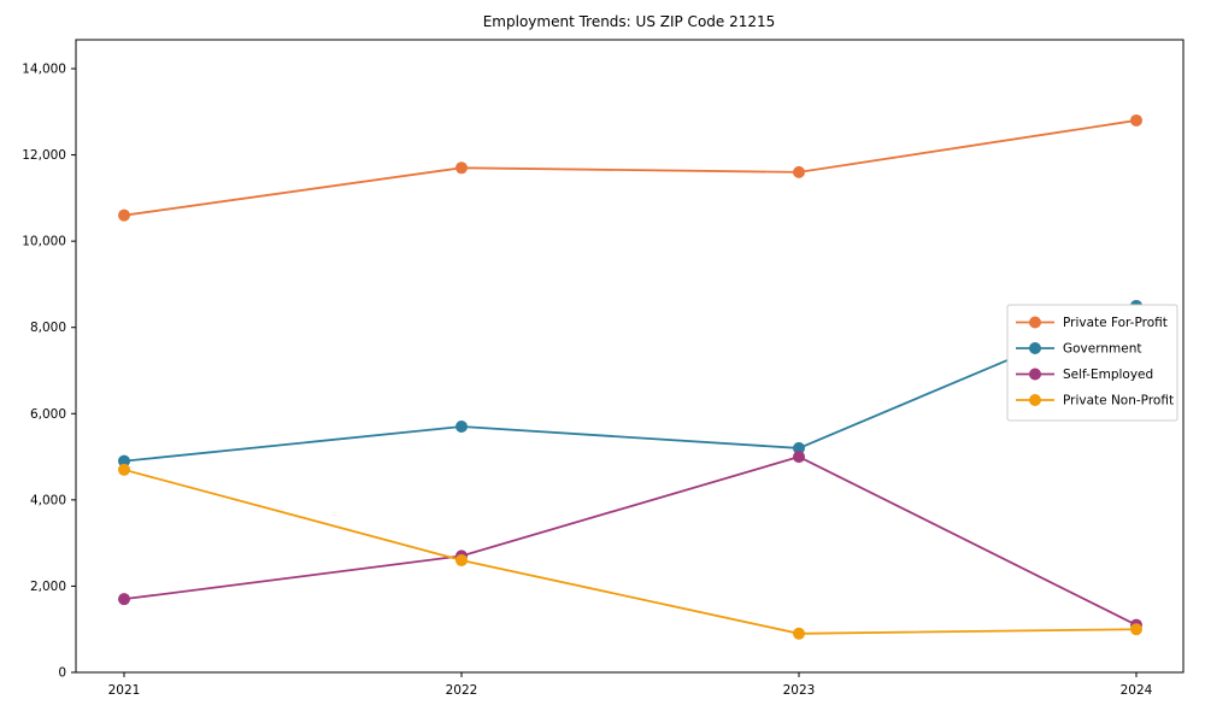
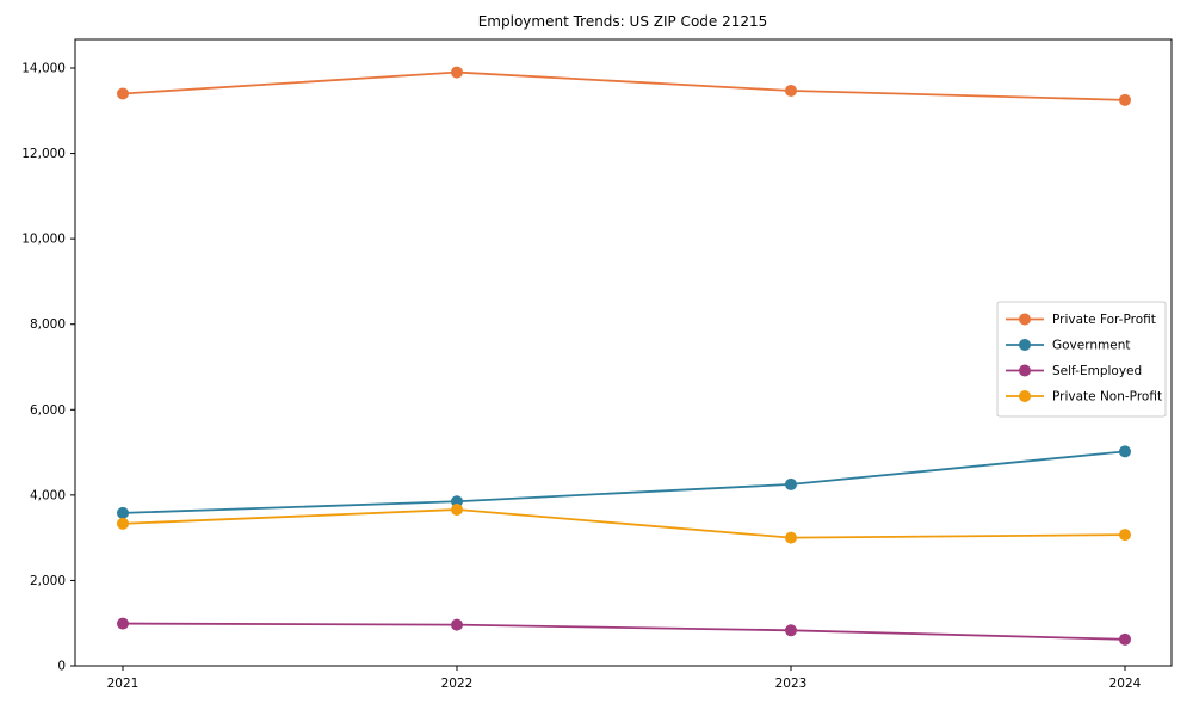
Private For-Profit/2021: 10600 -> 13400
Government/2021: 4900 -> 3600
Self-Employed/2021: 1700 -> 1000
Private Non-Profit/2021: 4700 -> 3300
Private For-Profit/2022: 11700 -> 13900
Government/2022: 5700 -> 3800
Self-Employed/2022: 2700 -> 1000
Private Non-Profit/2022: 2600 -> 3700
Private For-Profit/2023: 11600 -> 13500
Government/2023: 5200 -> 4200
Self-Employed/2023: 5000 -> 800
Private Non-Profit/2023: 900 -> 3000
Private For-Profit/2024: 12800 -> 13200
Government/2024: 8500 -> 5000
Self-Employed/2024: 1100 -> 600
Private Non-Profit/2024: 1000 -> 3100
